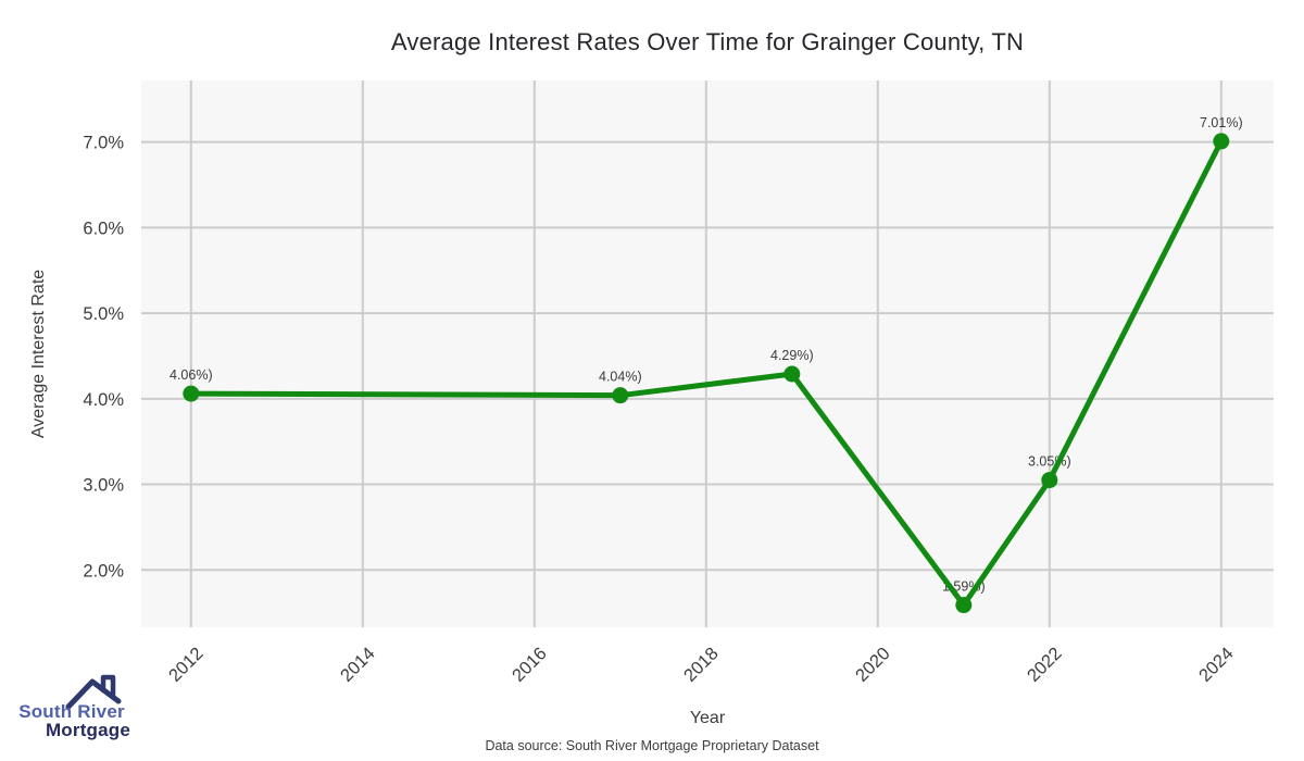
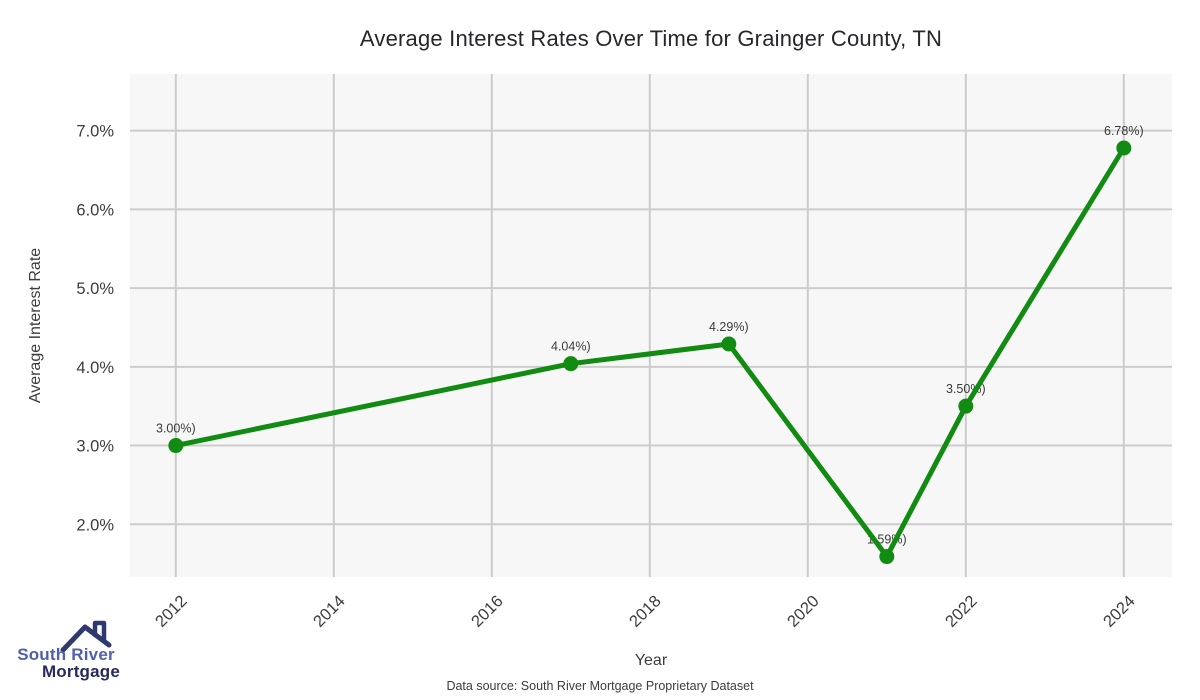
2012: 4.06% -> 3.00%
2022: 3.05% -> 3.50%
2024: 7.01% -> 6.78%
